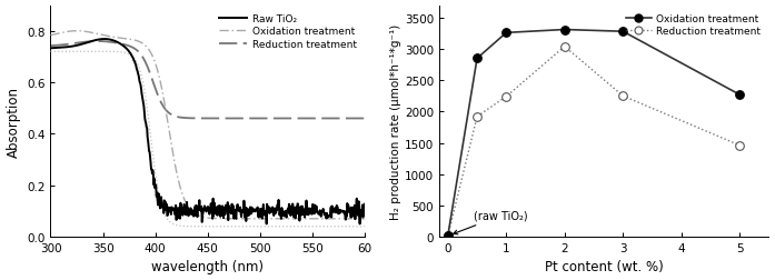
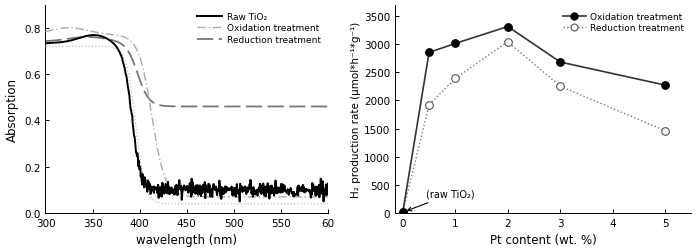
Oxidation treatment/1: 3260 -> 3010
Reduction treatment/1: 2240 -> 2390
Oxidation treatment/3: 3280 -> 2680
